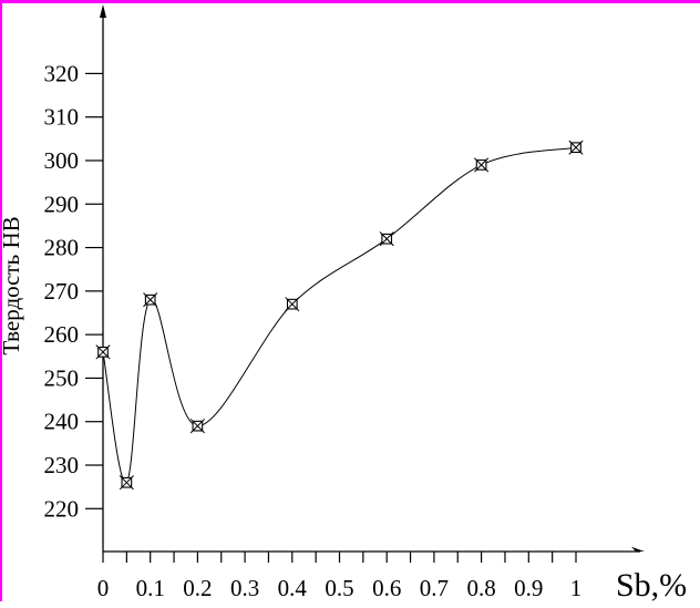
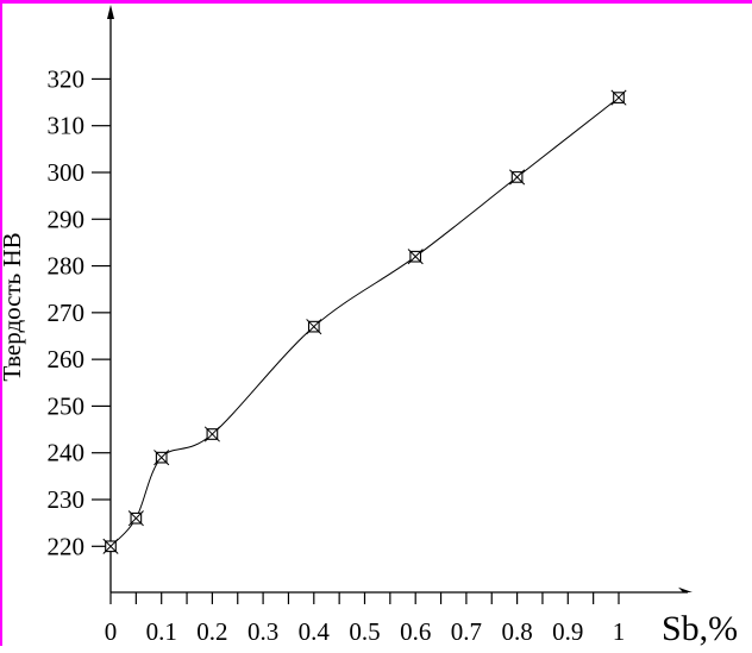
0: 256 -> 220
0.1: 268 -> 239
0.2: 239 -> 244
1: 303 -> 316
